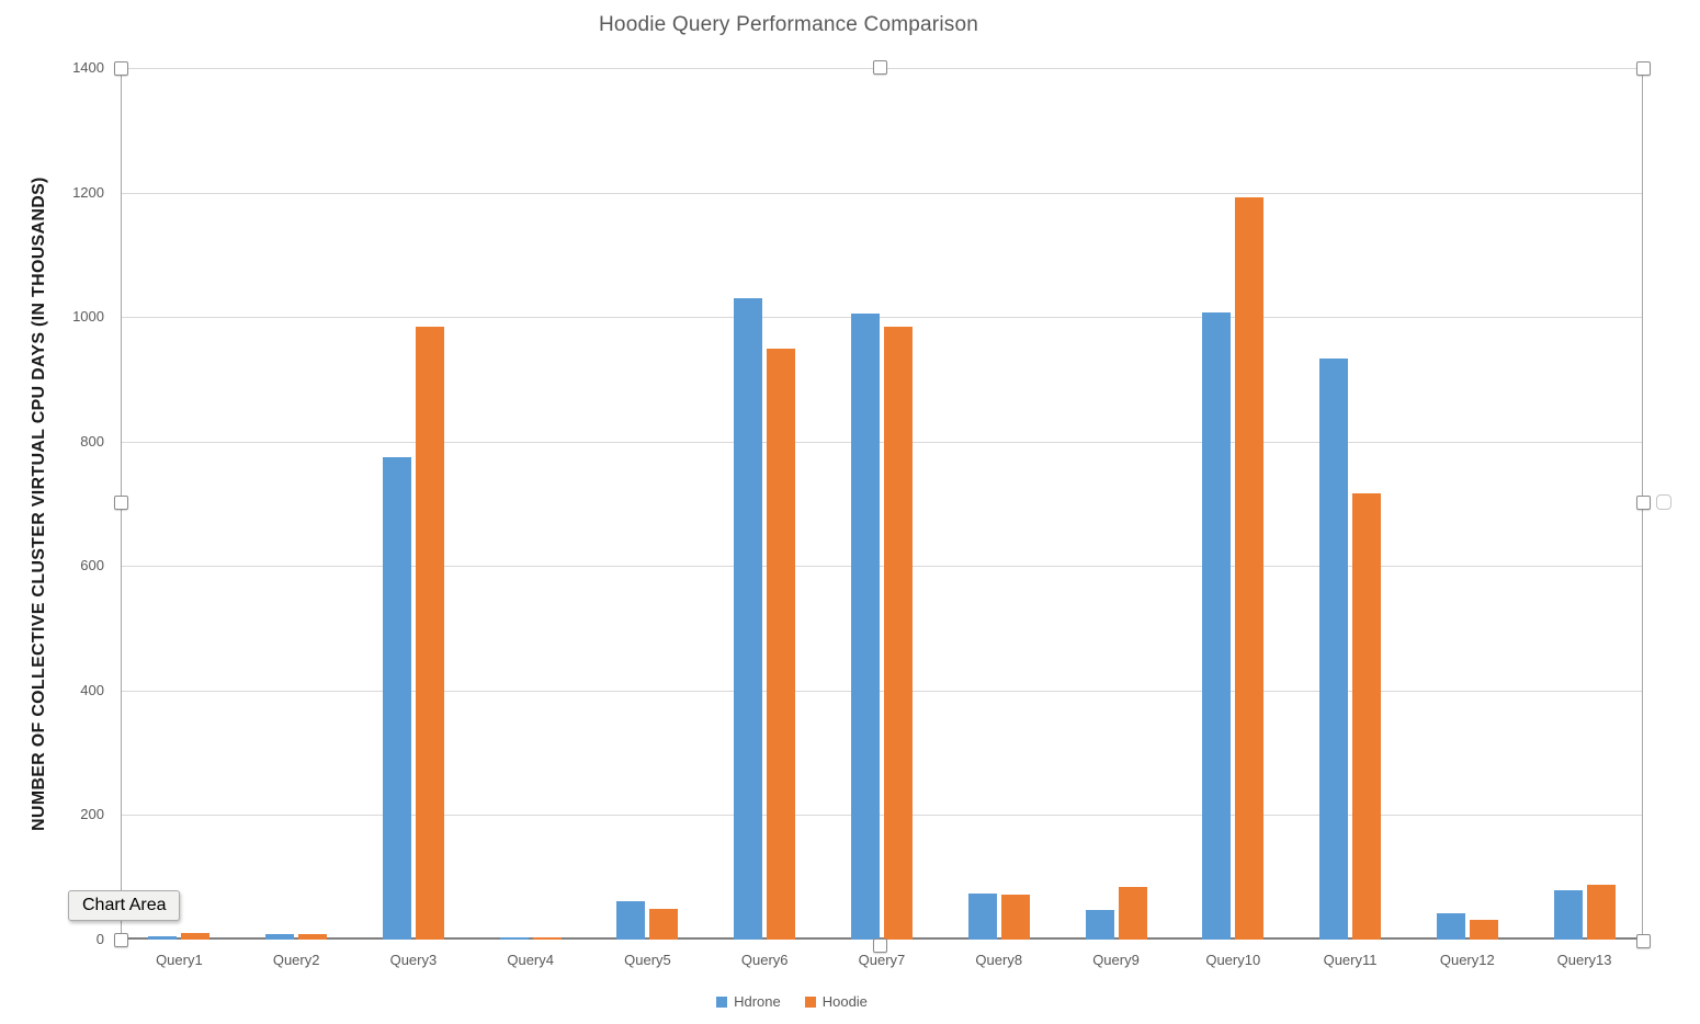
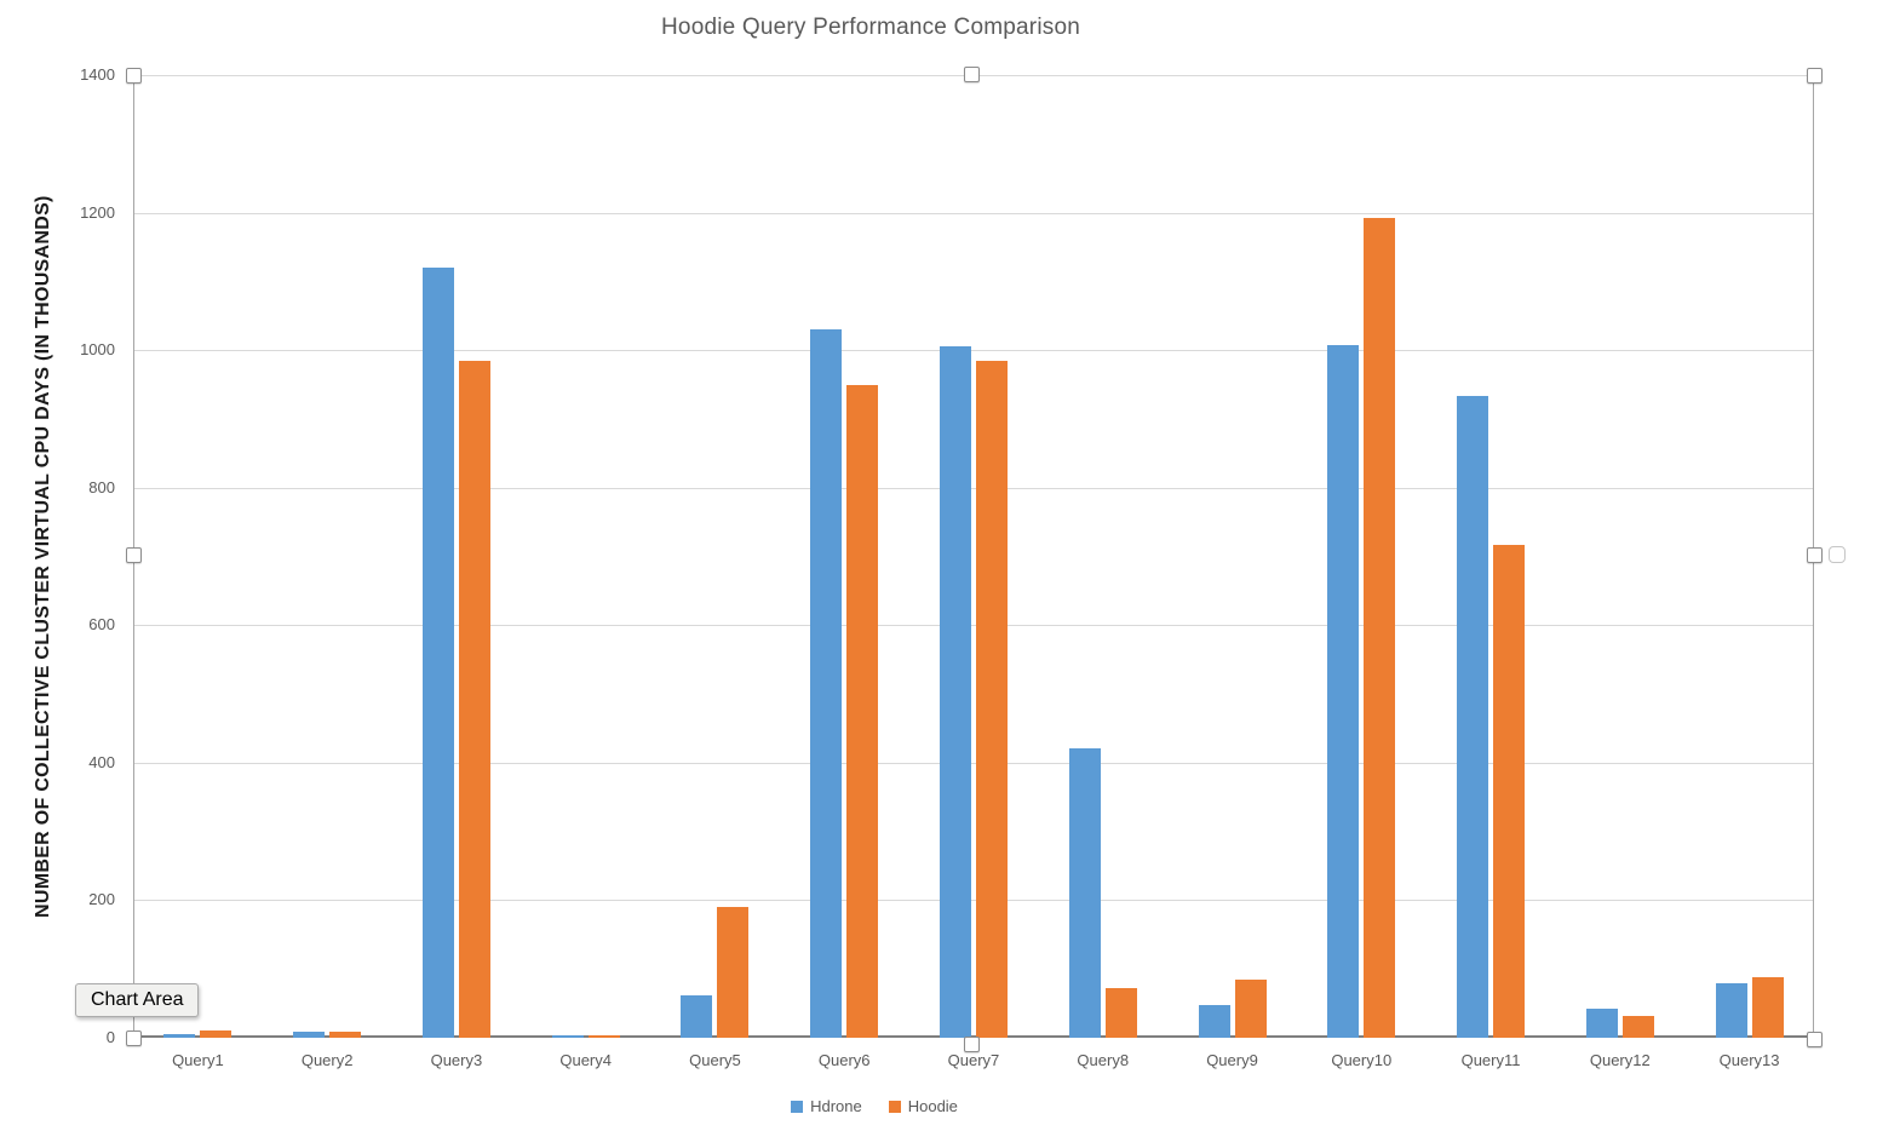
Hdrone/Query3: 780 -> 1120
Hoodie/Query5: 50 -> 190
Hdrone/Query8: 70 -> 420
